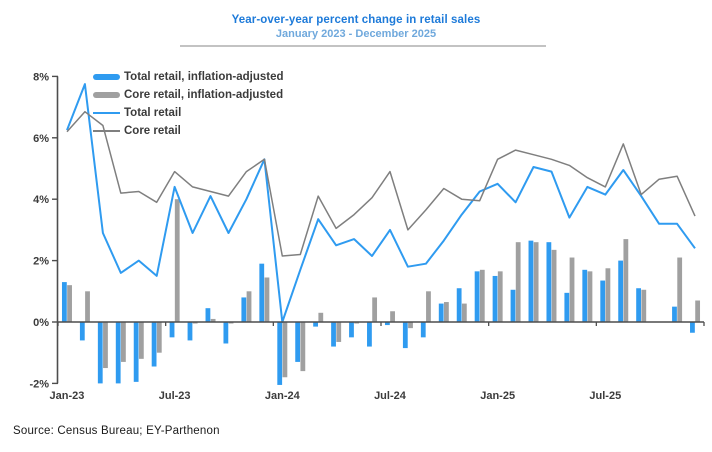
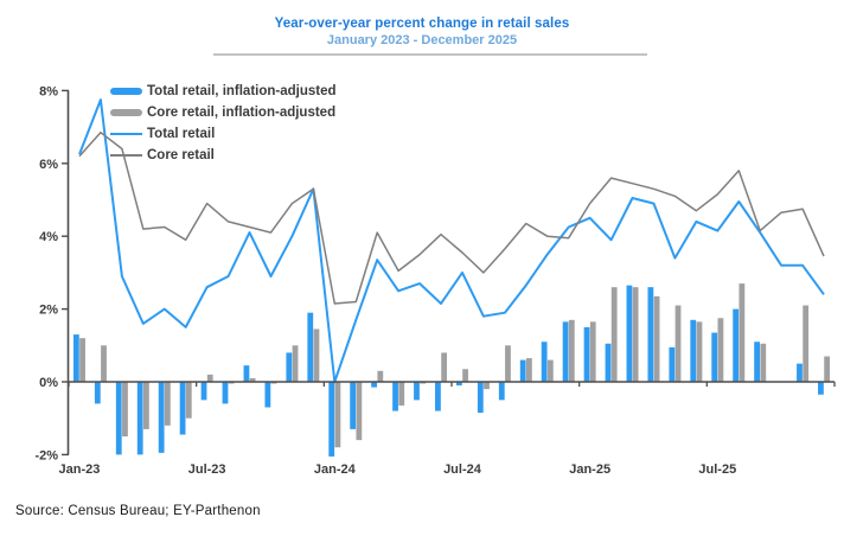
Core retail, inflation-adjusted/Jul-23: 4.0% -> 0.2%
Total retail/Jul-23: 4.4% -> 2.6%
Core retail/Jul-24: 4.9% -> 3.5%
Core retail/Jan-25: 5.3% -> 4.9%
Core retail/Jul-25: 4.4% -> 5.2%
